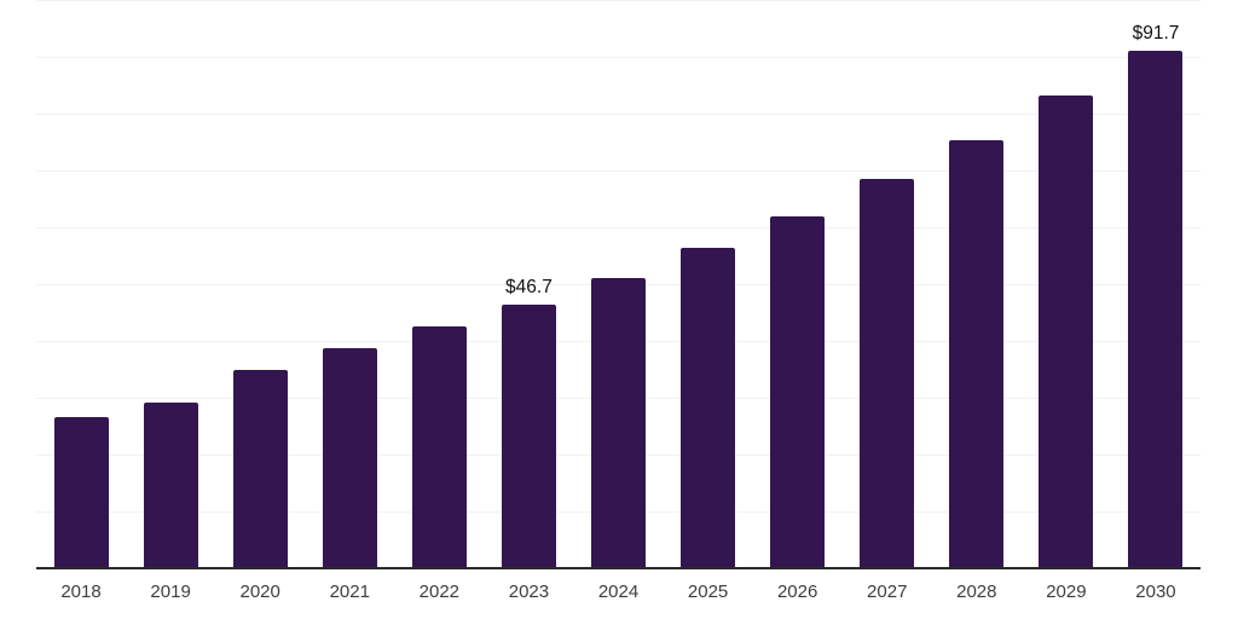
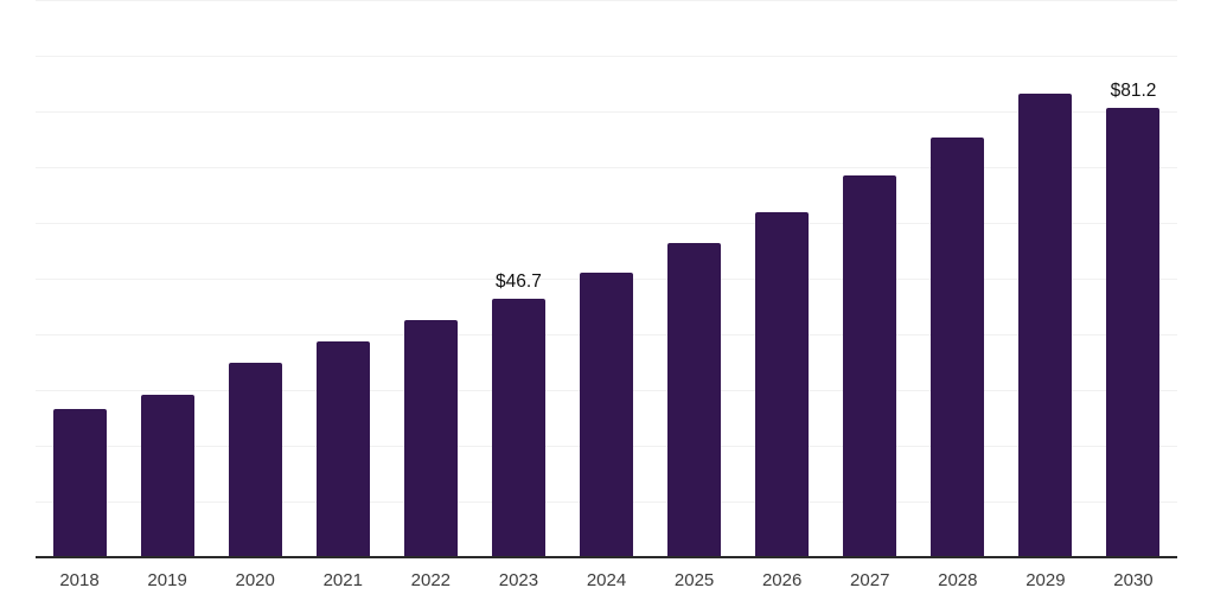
2030: $91.7 -> $81.2
